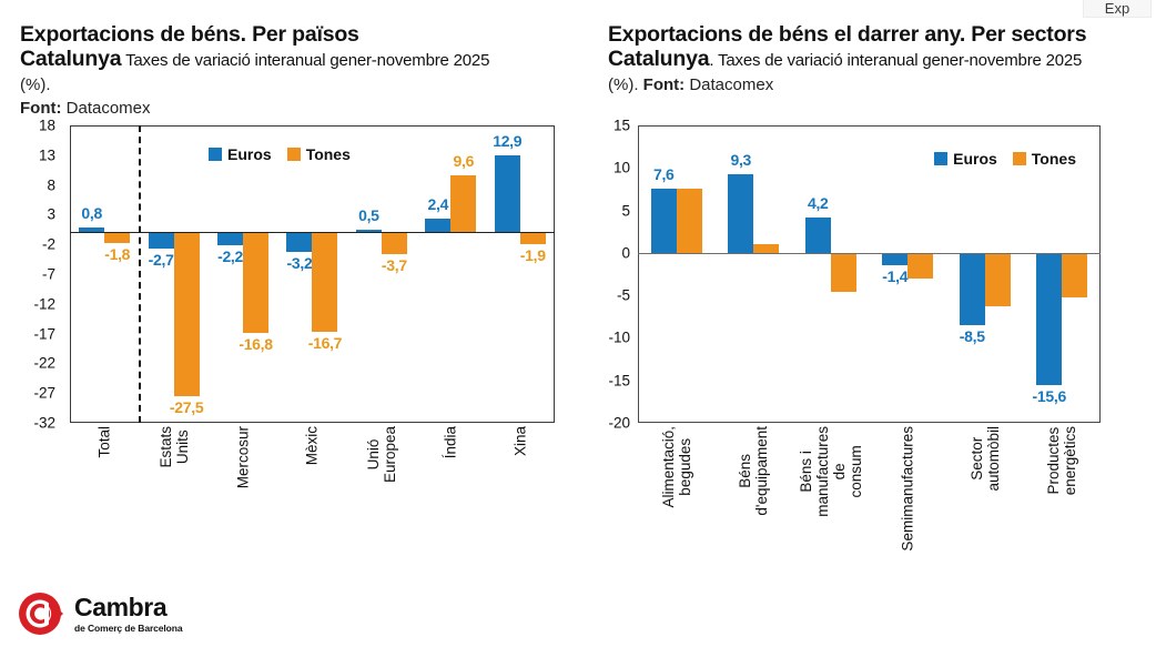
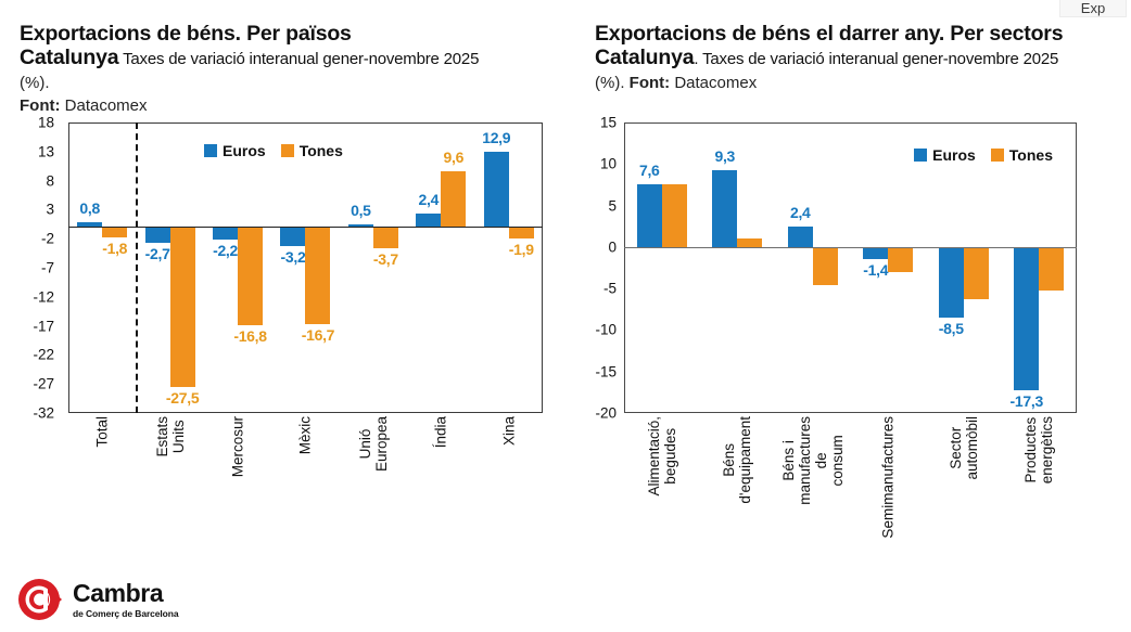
Exportacions de béns el darrer any. Per sectors/Euros/Béns i manufactures de consum: 4,2 -> 2,4
Exportacions de béns el darrer any. Per sectors/Euros/Productes energètics: -15,6 -> -17,3
